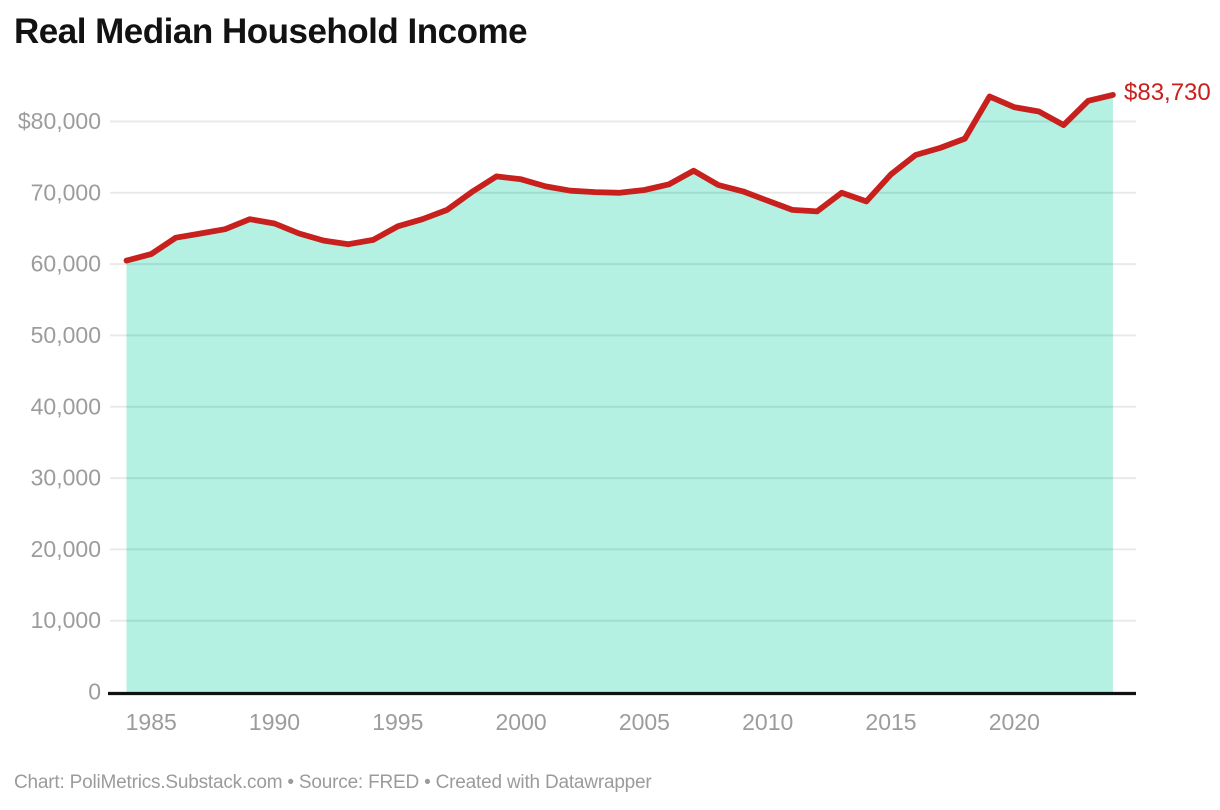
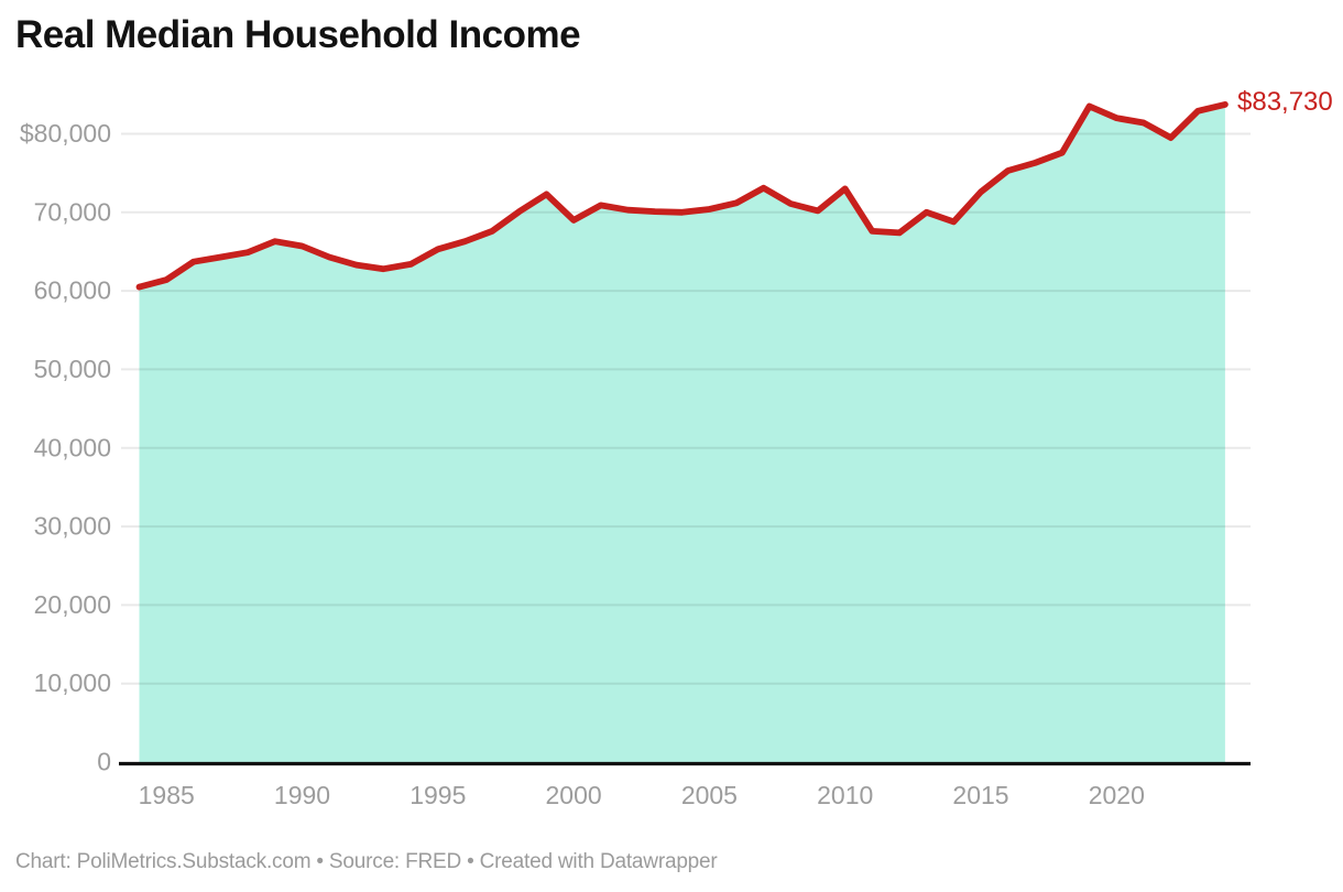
2000: $72000 -> $69000
2010: $69000 -> $73000
